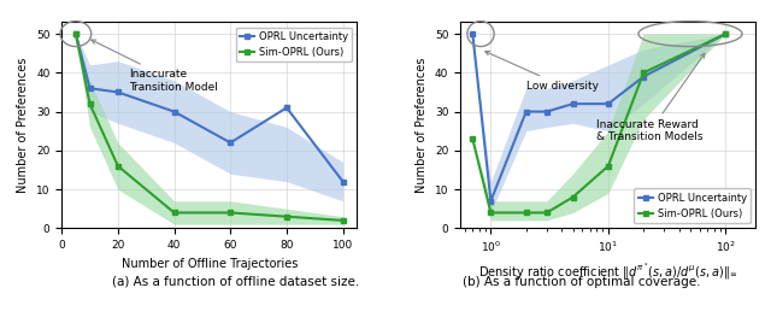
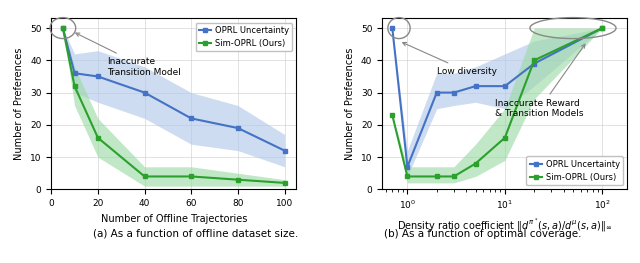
OPRL Uncertainty/80: 31 -> 19
